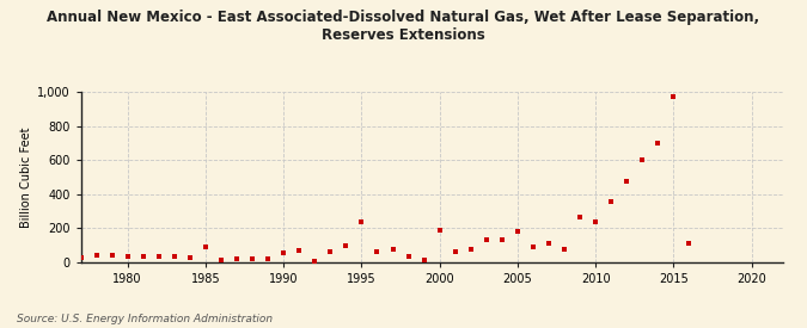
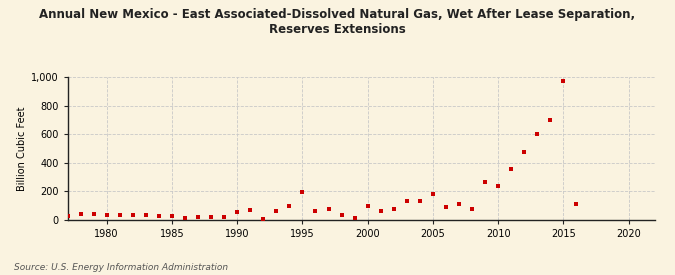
1985: 90 -> 30
1995: 240 -> 200
2000: 190 -> 100
